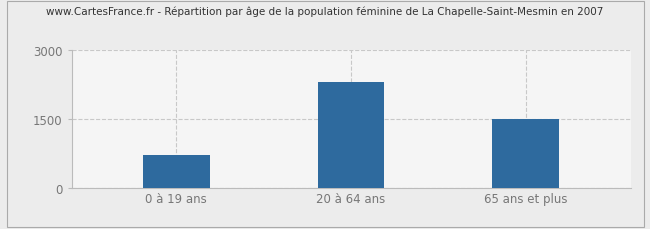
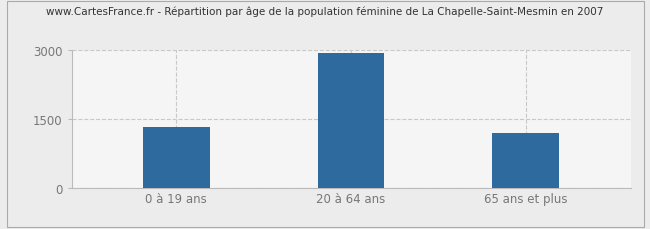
0 à 19 ans: 700 -> 1310
20 à 64 ans: 2300 -> 2920
65 ans et plus: 1500 -> 1190
